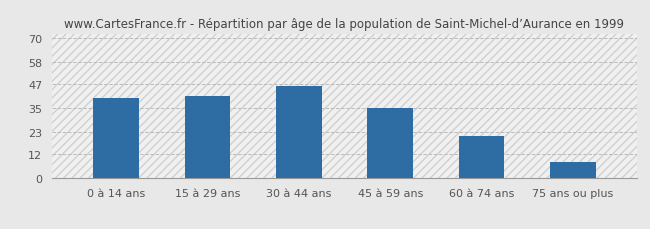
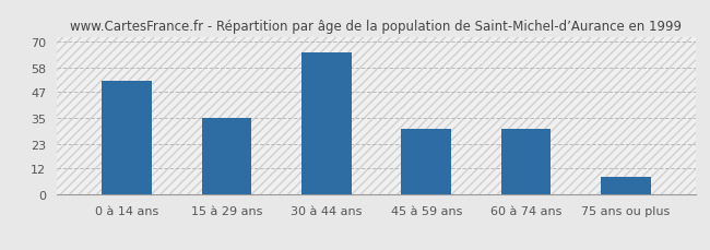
0 à 14 ans: 40 -> 52
15 à 29 ans: 41 -> 35
30 à 44 ans: 46 -> 65
45 à 59 ans: 35 -> 30
60 à 74 ans: 21 -> 30
